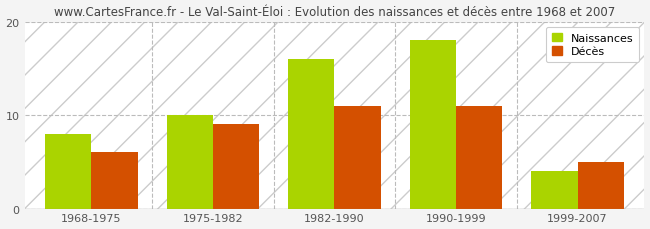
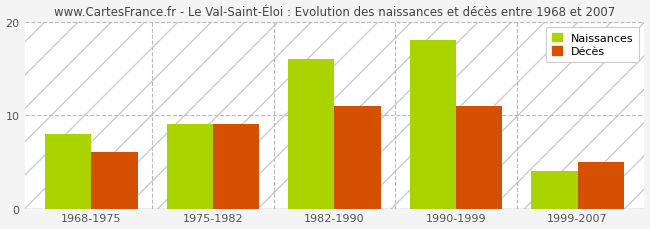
Naissances/1975-1982: 10 -> 9
